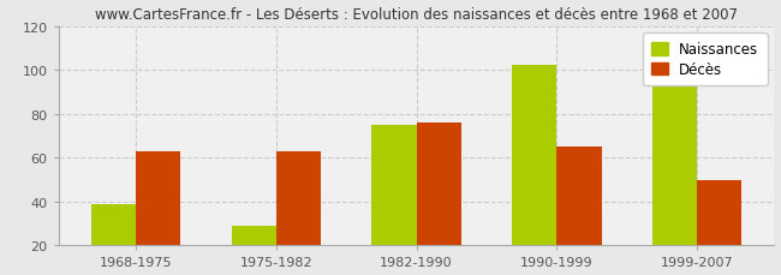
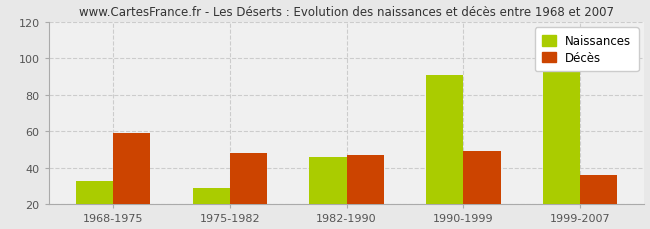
Naissances/1968-1975: 39 -> 33
Décès/1968-1975: 63 -> 59
Décès/1975-1982: 63 -> 48
Naissances/1982-1990: 75 -> 46
Décès/1982-1990: 76 -> 47
Naissances/1990-1999: 102 -> 91
Décès/1990-1999: 65 -> 49
Décès/1999-2007: 50 -> 36
